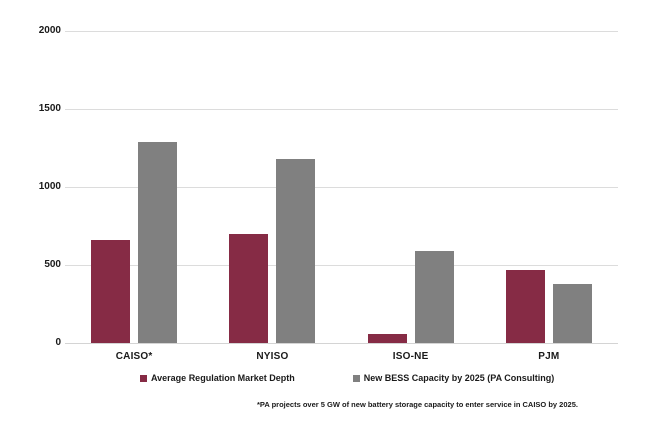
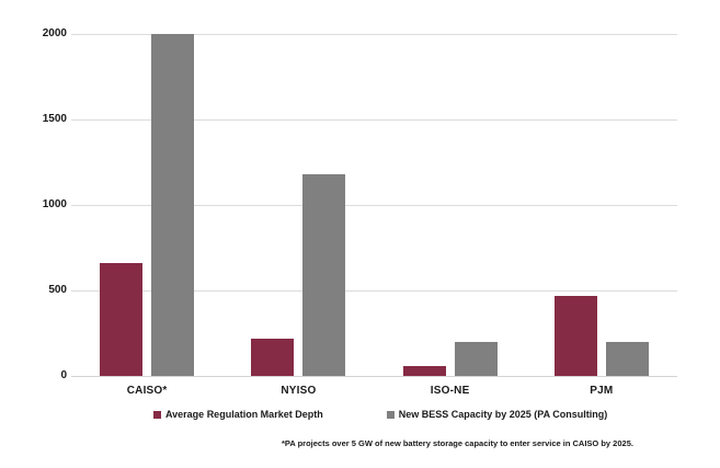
New BESS Capacity by 2025 (PA Consulting)/CAISO*: 1290 -> 2000
Average Regulation Market Depth/NYISO: 700 -> 220
New BESS Capacity by 2025 (PA Consulting)/ISO-NE: 590 -> 200
New BESS Capacity by 2025 (PA Consulting)/PJM: 380 -> 200
